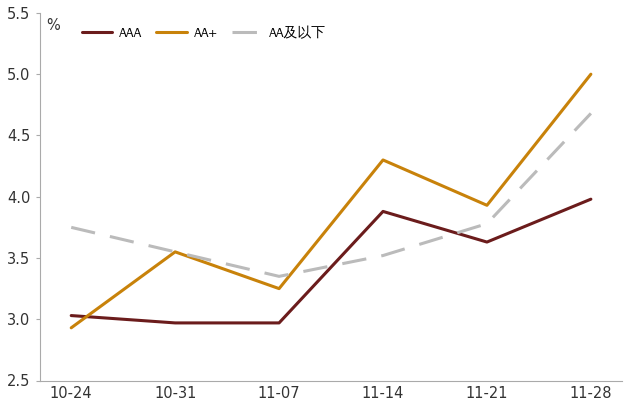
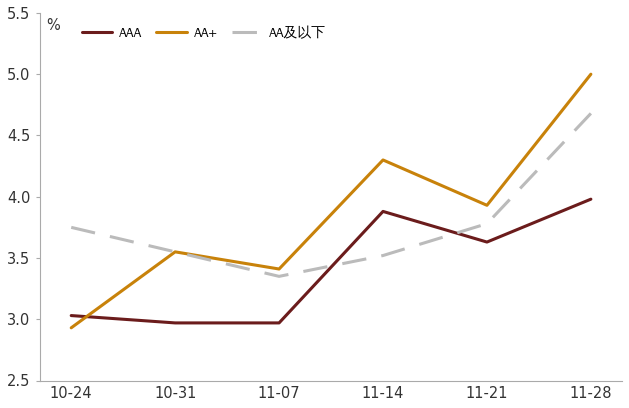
AA+/11-07: 3.25 -> 3.41
